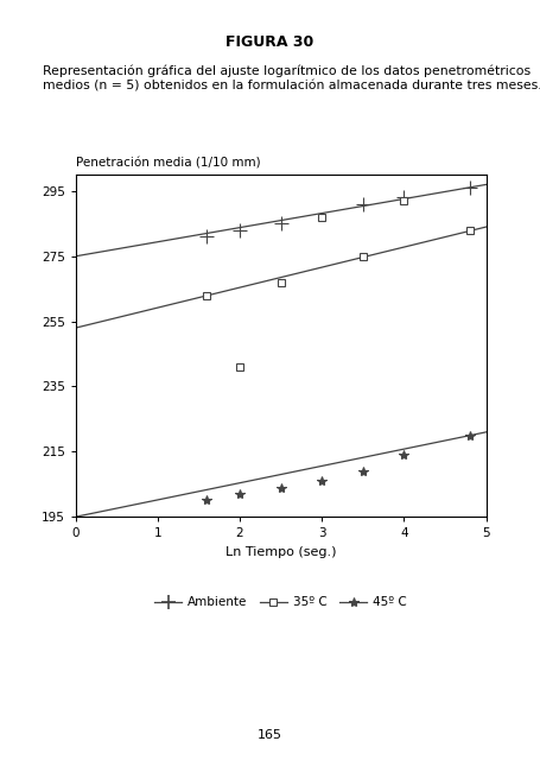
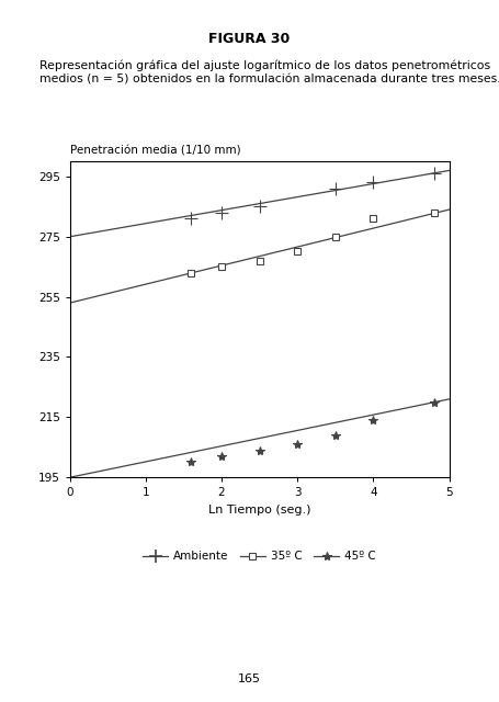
35º C/2: 241 -> 265
35º C/3: 287 -> 270
35º C/4: 292 -> 281
